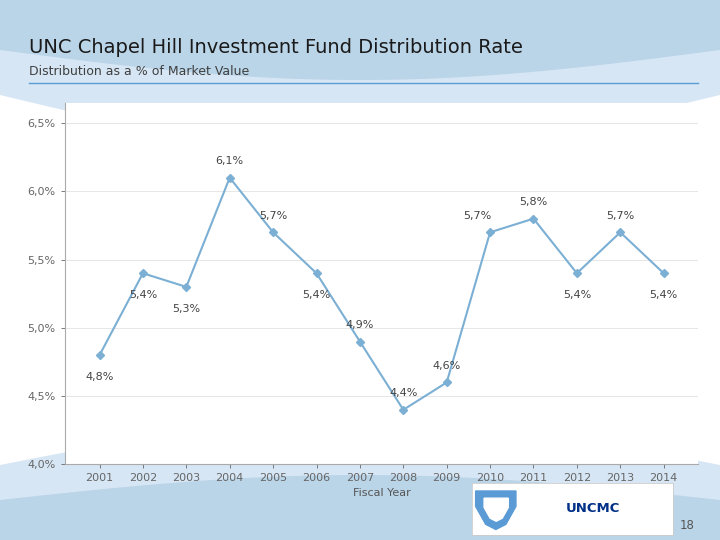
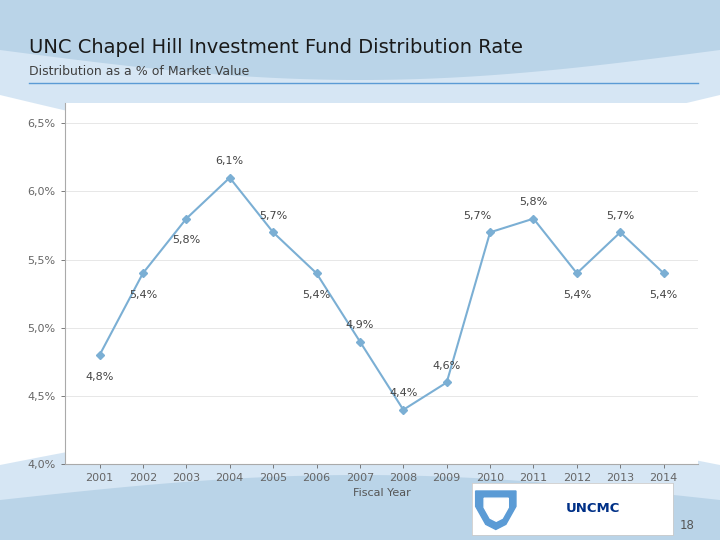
2003: 5,3% -> 5,8%
